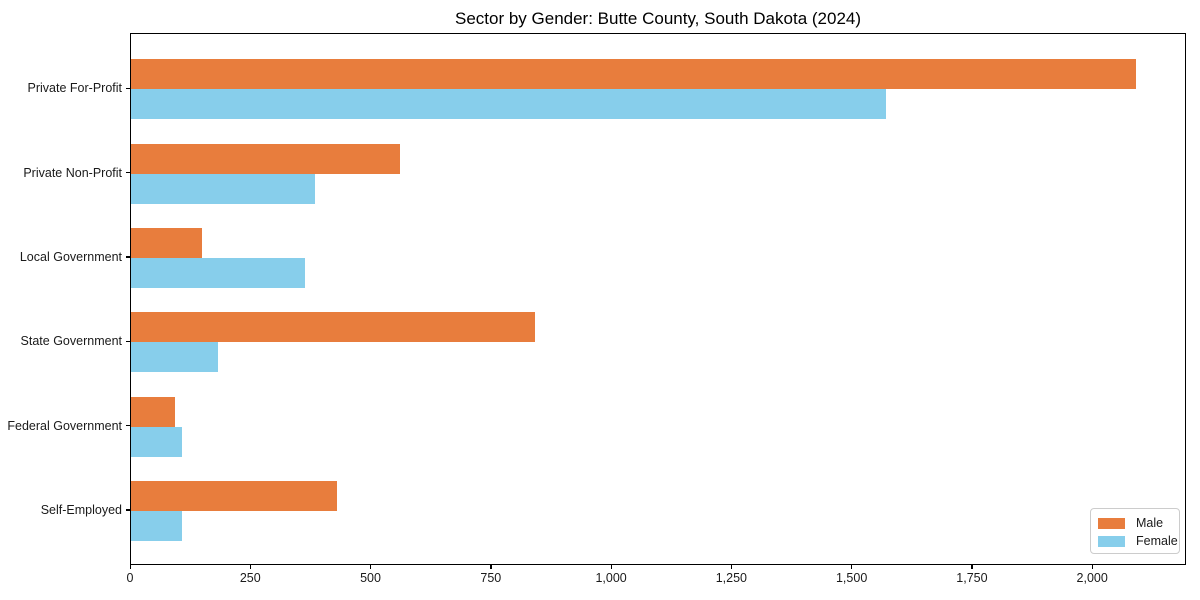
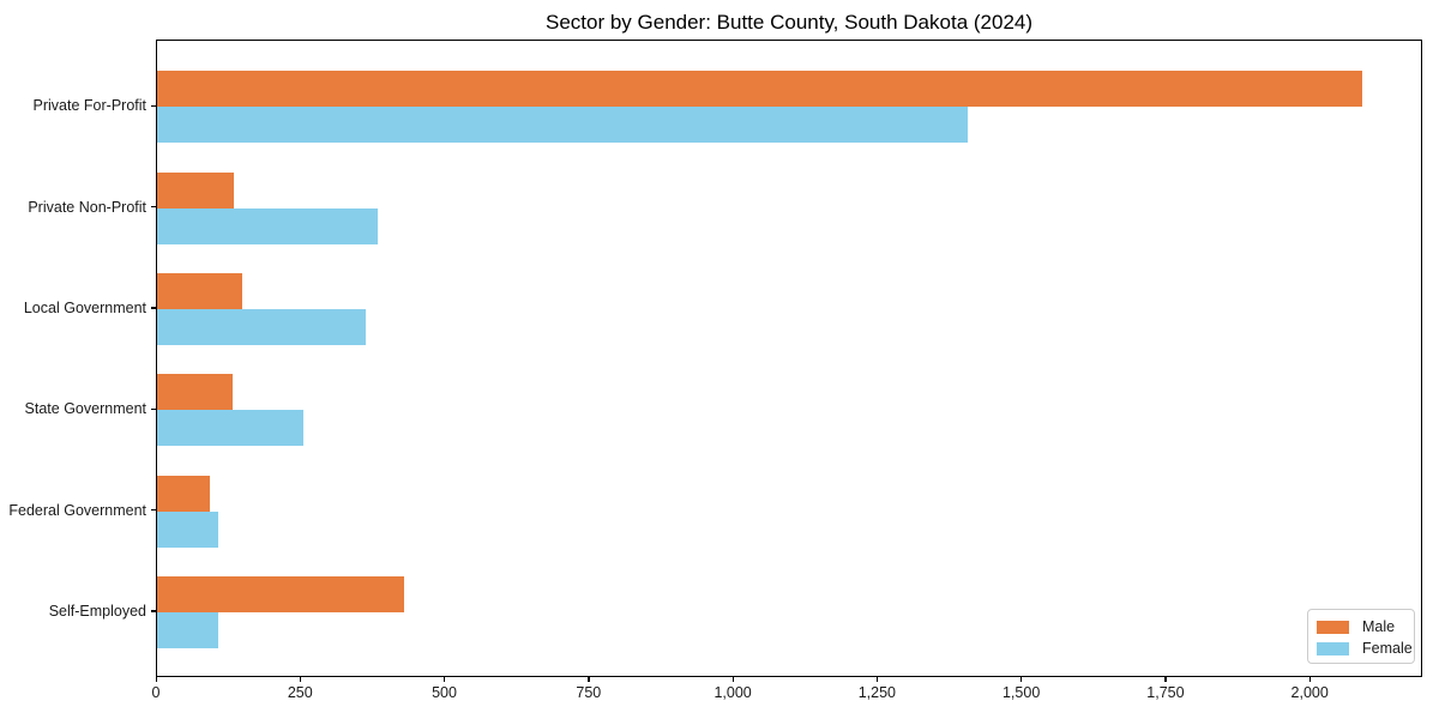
Female/Private For-Profit: 1570 -> 1400
Male/Private Non-Profit: 560 -> 130
Male/State Government: 840 -> 130
Female/State Government: 180 -> 250
